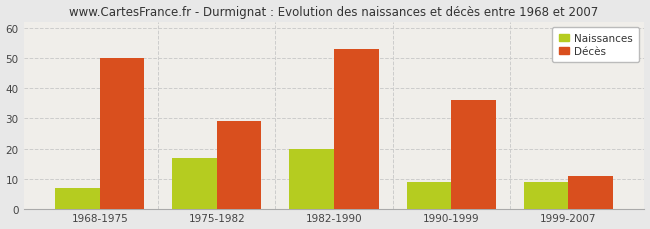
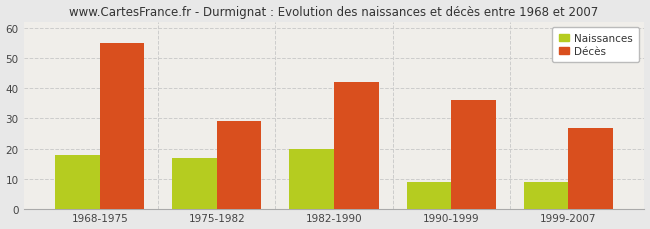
Naissances/1968-1975: 7 -> 18
Décès/1968-1975: 50 -> 55
Décès/1982-1990: 53 -> 42
Décès/1999-2007: 11 -> 27
